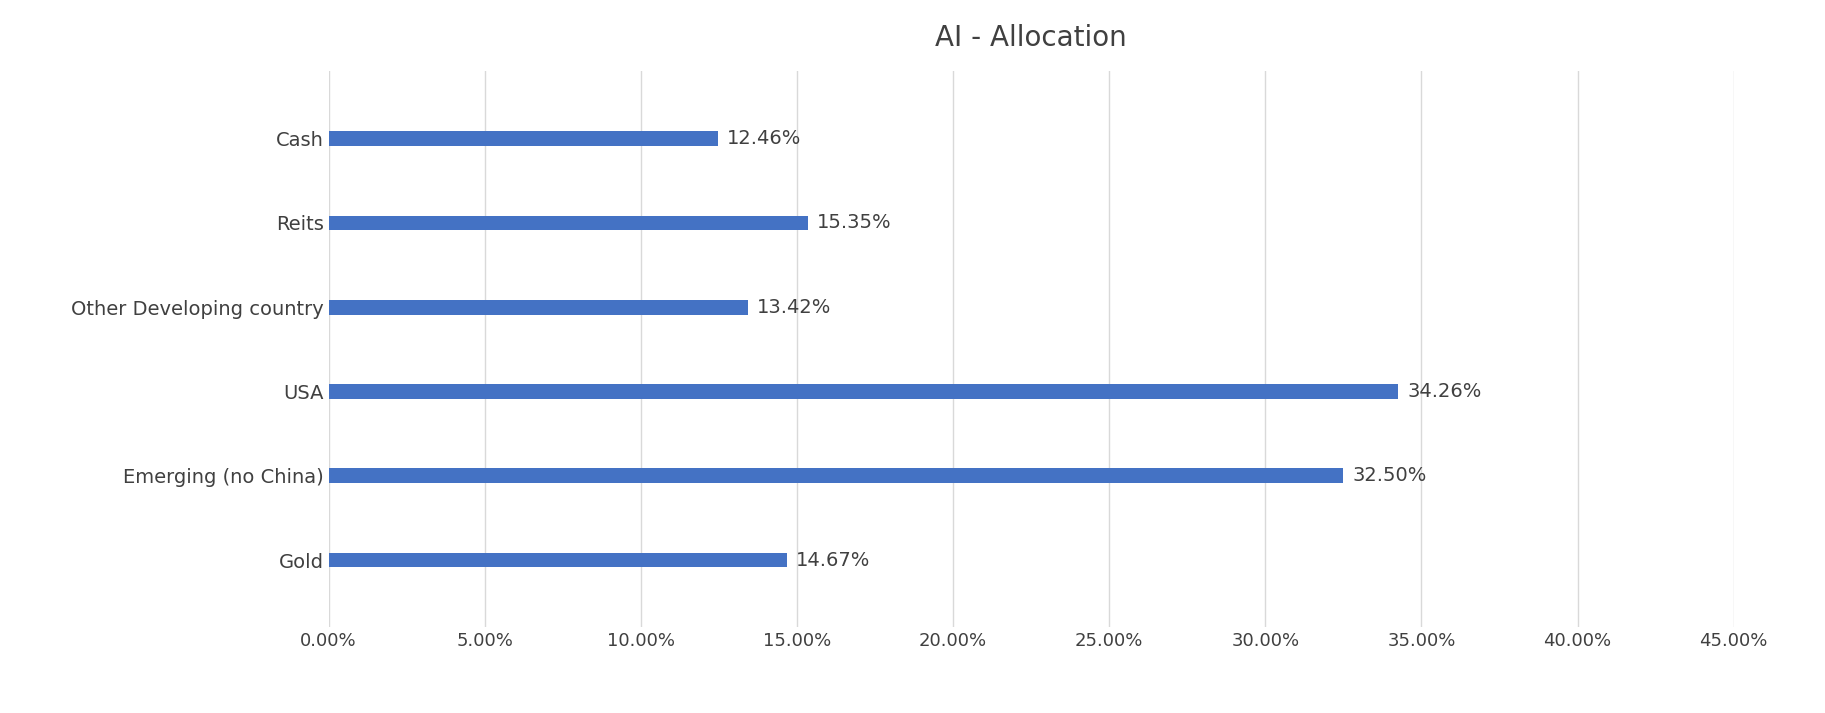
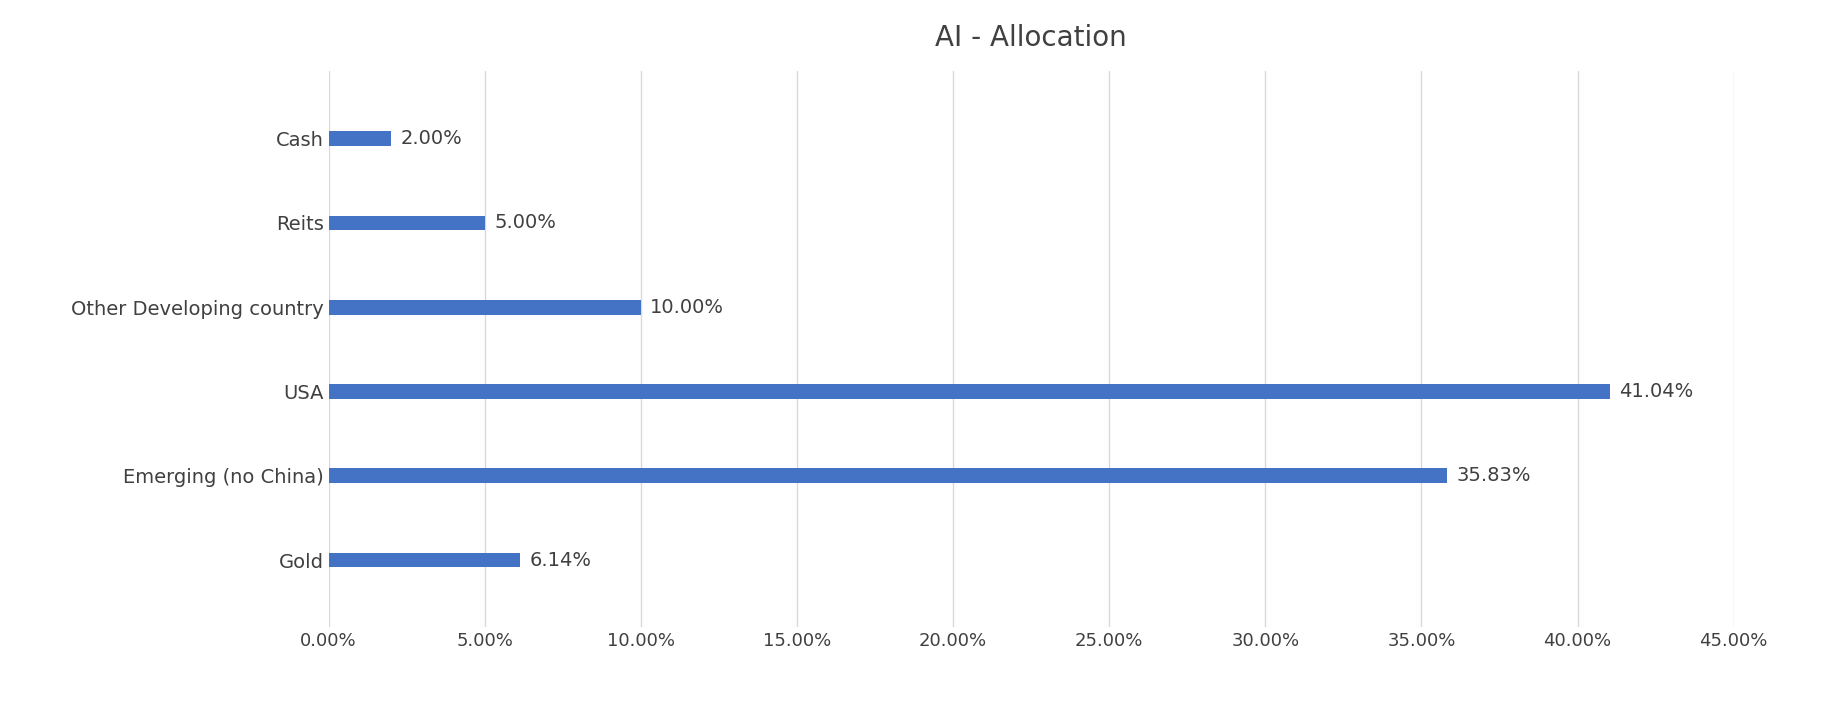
Cash: 12.46% -> 2.00%
Reits: 15.35% -> 5.00%
Other Developing country: 13.42% -> 10.00%
USA: 34.26% -> 41.04%
Emerging (no China): 32.50% -> 35.83%
Gold: 14.67% -> 6.14%
